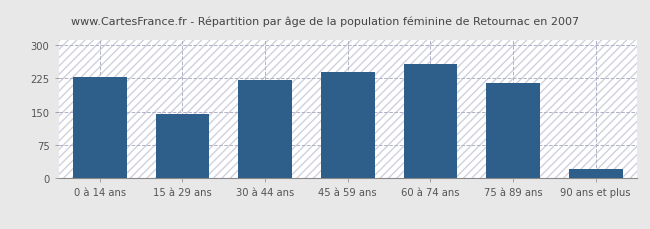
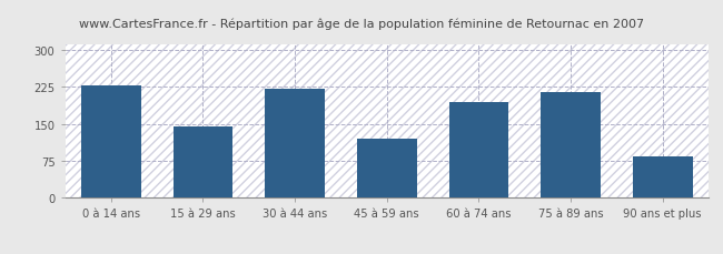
45 à 59 ans: 238 -> 120
60 à 74 ans: 258 -> 195
90 ans et plus: 20 -> 85
